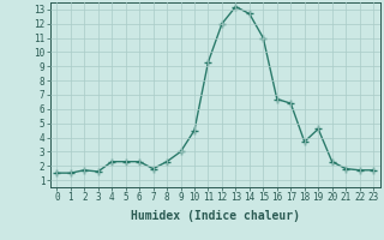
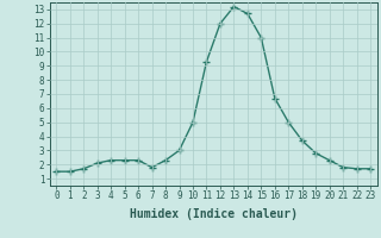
3: 1.6 -> 2.1
10: 4.5 -> 5.0
17: 6.4 -> 5.0
19: 4.6 -> 2.8
